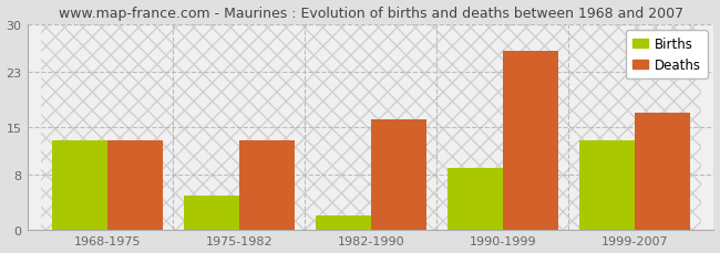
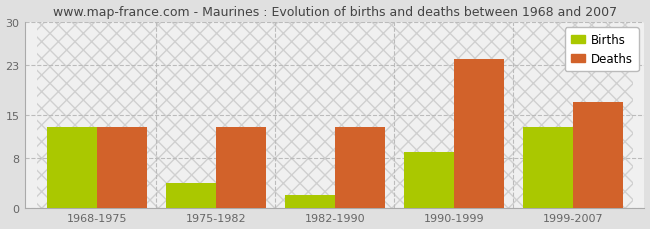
Births/1975-1982: 5 -> 4
Deaths/1982-1990: 16 -> 13
Deaths/1990-1999: 26 -> 24
